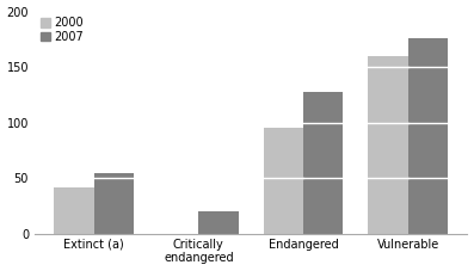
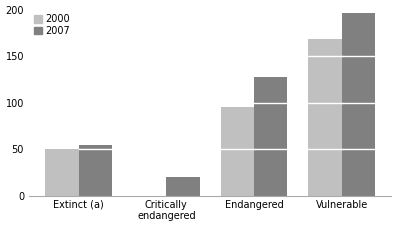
2000/Extinct (a): 42 -> 50
2000/Vulnerable: 160 -> 168
2007/Vulnerable: 176 -> 196
